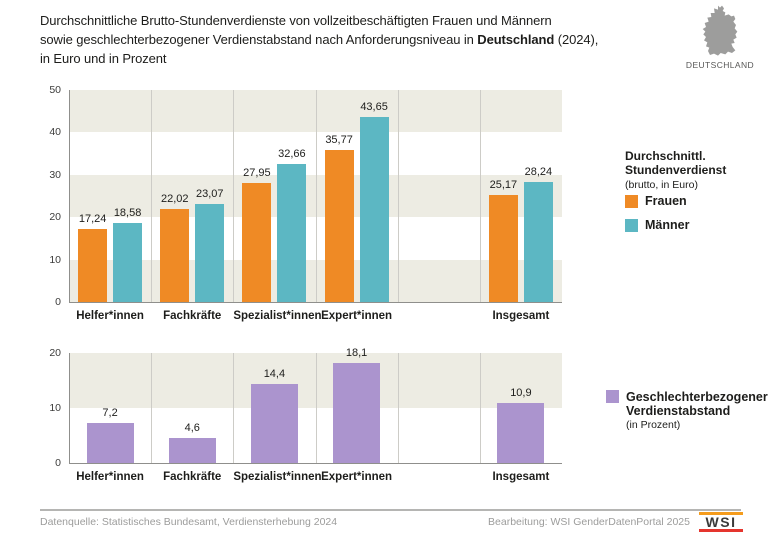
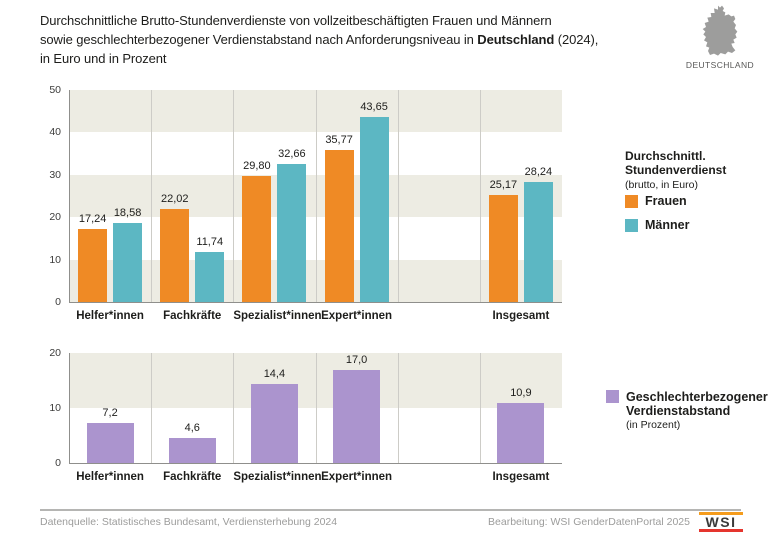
Durchschnittl. Stundenverdienst (brutto, in Euro)/Männer/Fachkräfte: 23,07 -> 11,74
Durchschnittl. Stundenverdienst (brutto, in Euro)/Frauen/Spezialist*innen: 27,95 -> 29,80
Geschlechterbezogener Verdienstabstand (in Prozent)/Expert*innen: 18,1 -> 17,0
